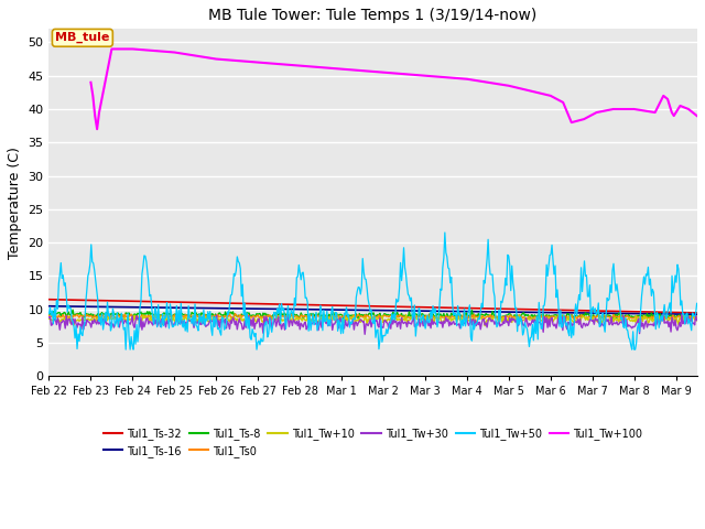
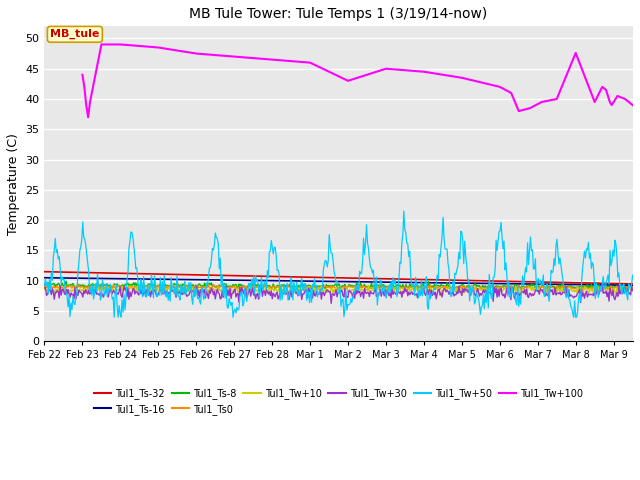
Tul1_Tw+100/Mar 2: 45.5 -> 43.0
Tul1_Tw+100/Mar 8: 40.0 -> 47.6
